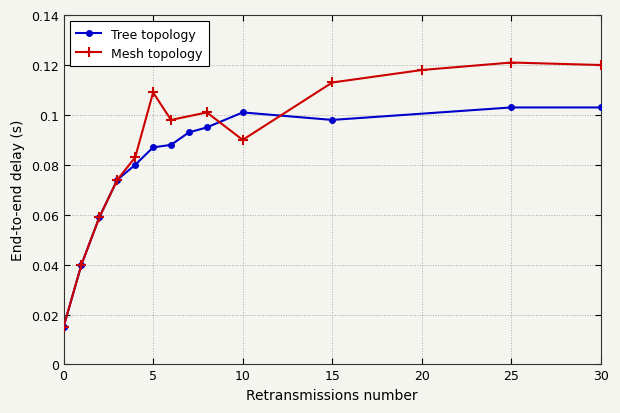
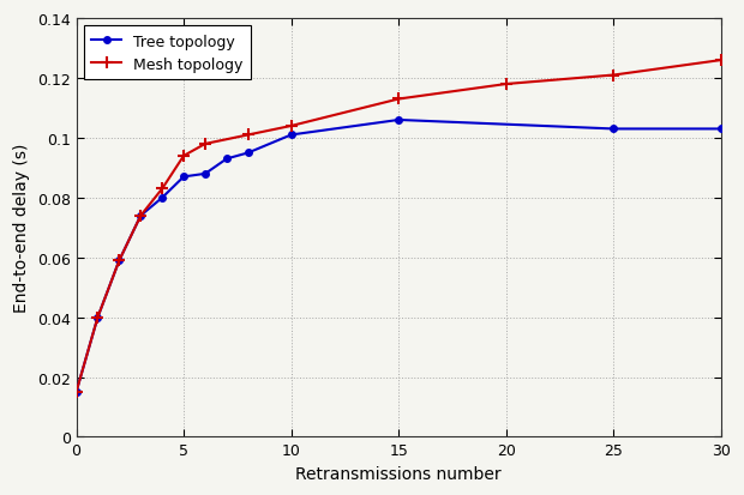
Mesh topology/5: 0.109 -> 0.094
Mesh topology/10: 0.090 -> 0.104
Tree topology/15: 0.098 -> 0.106
Mesh topology/30: 0.120 -> 0.126
